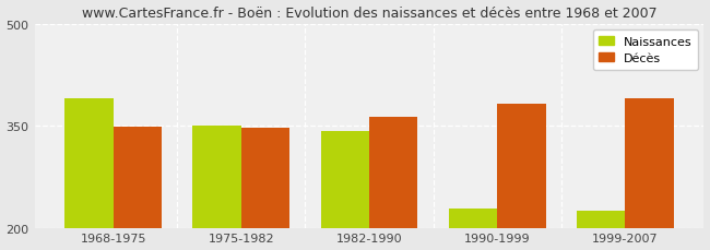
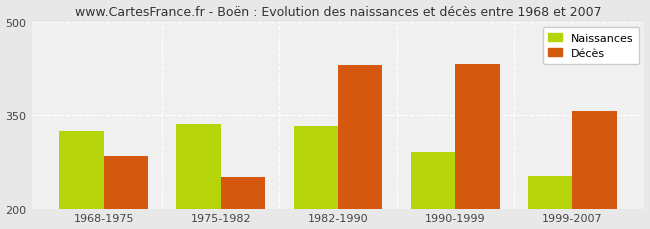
Naissances/1968-1975: 390 -> 324
Décès/1968-1975: 348 -> 284
Naissances/1975-1982: 350 -> 336
Décès/1975-1982: 347 -> 250
Naissances/1982-1990: 342 -> 332
Décès/1982-1990: 363 -> 430
Naissances/1990-1999: 228 -> 290
Décès/1990-1999: 382 -> 432
Naissances/1999-2007: 225 -> 252
Décès/1999-2007: 390 -> 356
